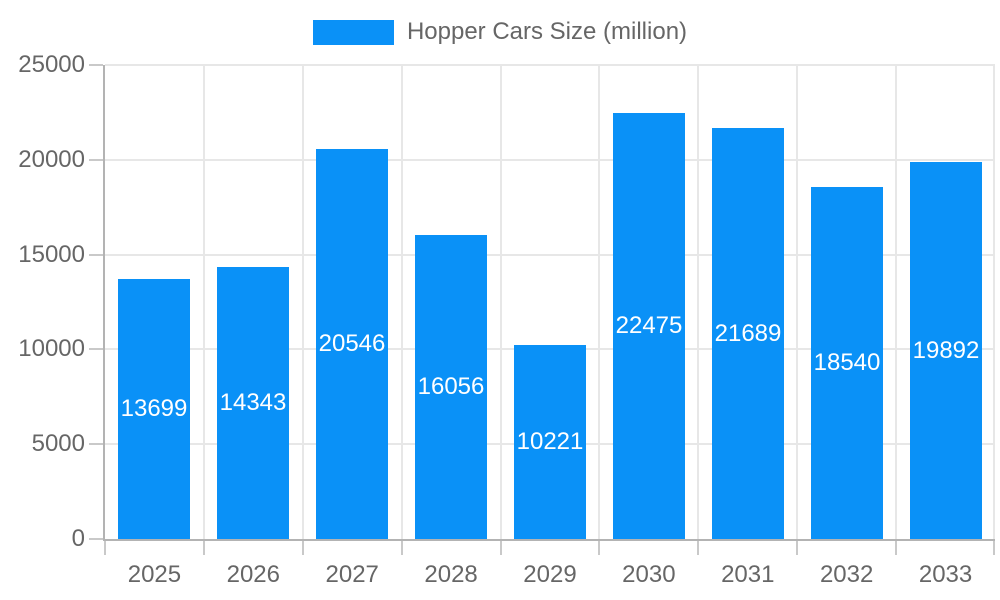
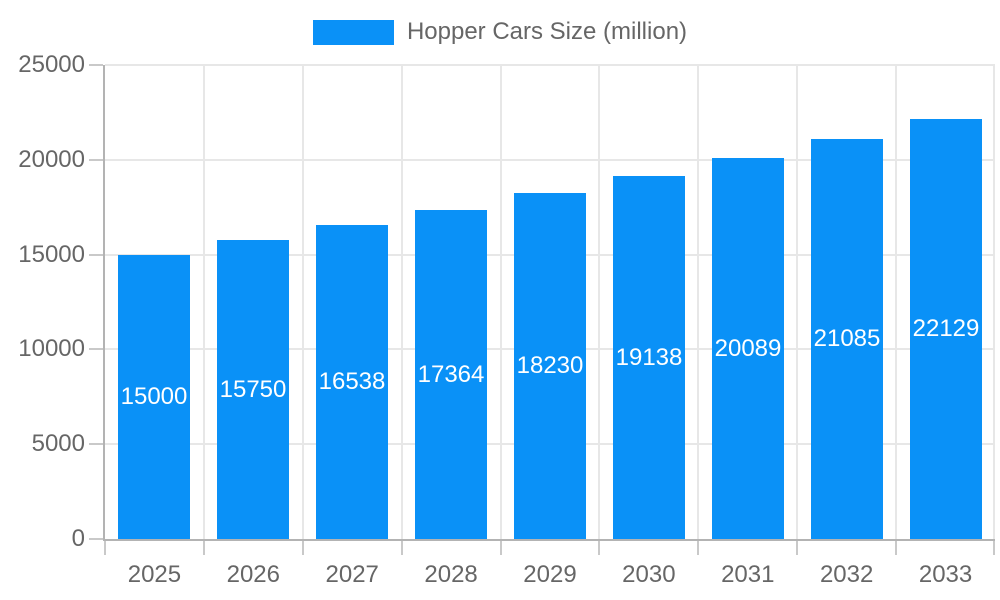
2025: 13699 -> 15000
2026: 14343 -> 15750
2027: 20546 -> 16538
2028: 16056 -> 17364
2029: 10221 -> 18230
2030: 22475 -> 19138
2031: 21689 -> 20089
2032: 18540 -> 21085
2033: 19892 -> 22129
